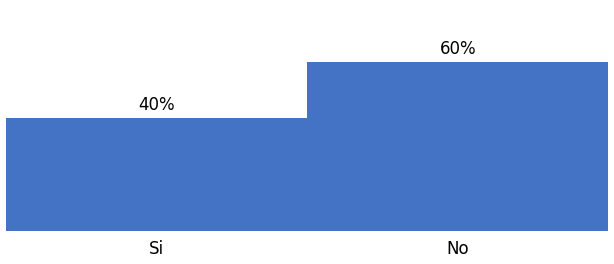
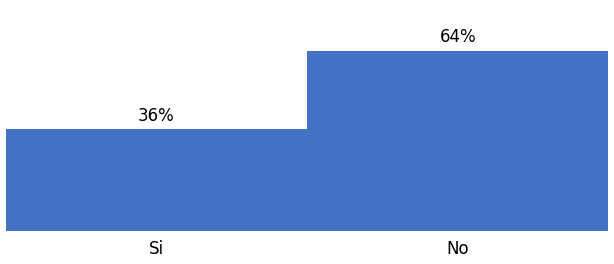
Si: 40% -> 36%
No: 60% -> 64%
